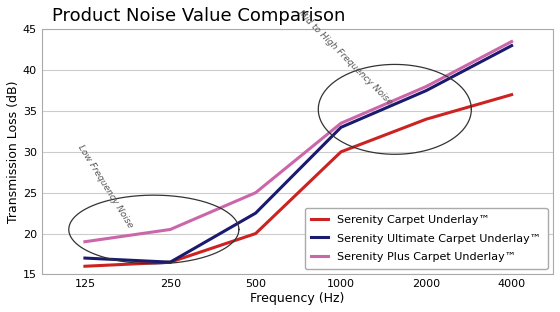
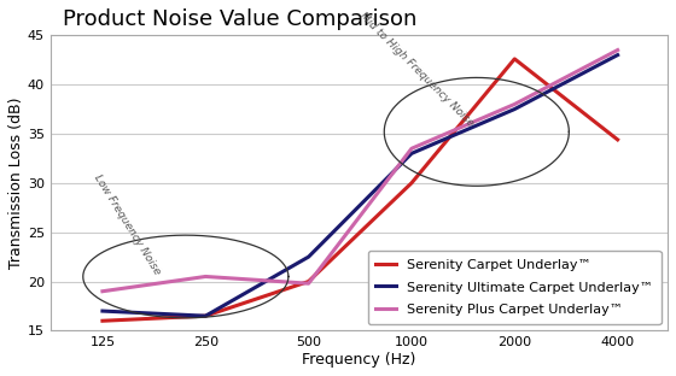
Serenity Plus Carpet Underlay™/500: 25.0 -> 19.8
Serenity Carpet Underlay™/2000: 34.0 -> 42.6
Serenity Carpet Underlay™/4000: 37.0 -> 34.4
